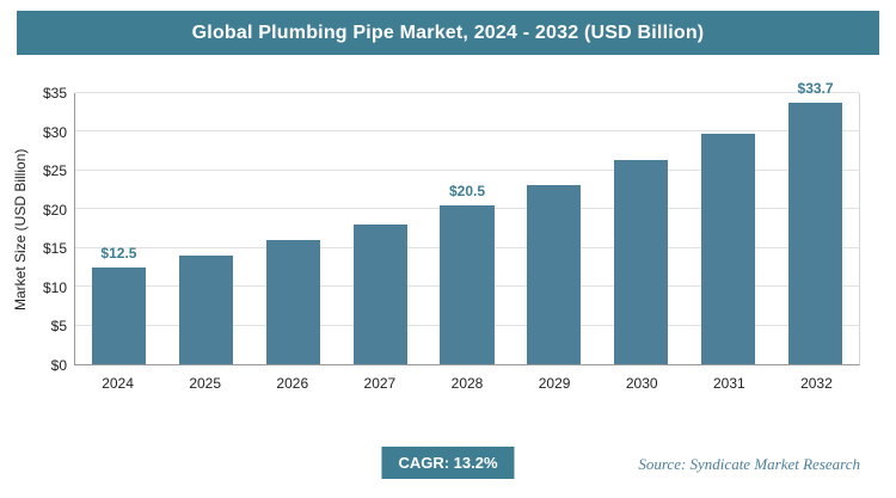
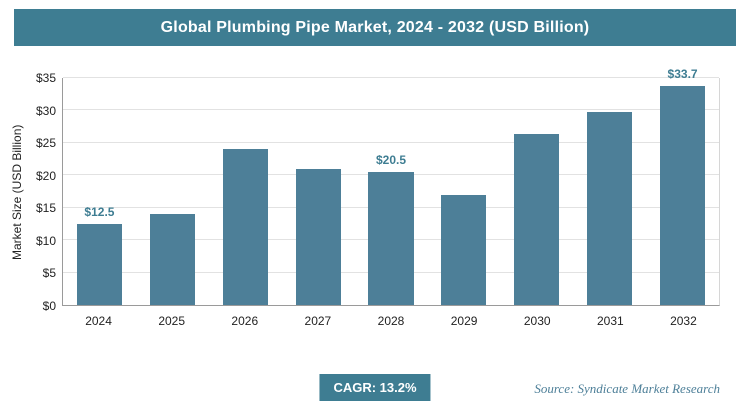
2026: $16 -> $24
2027: $18 -> $21
2029: $23 -> $17
